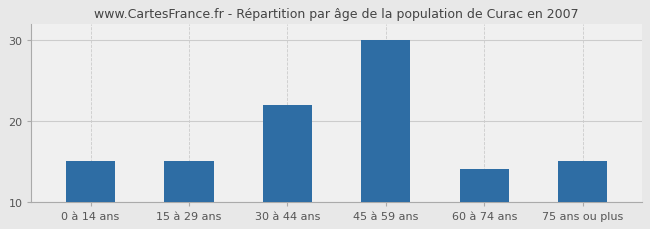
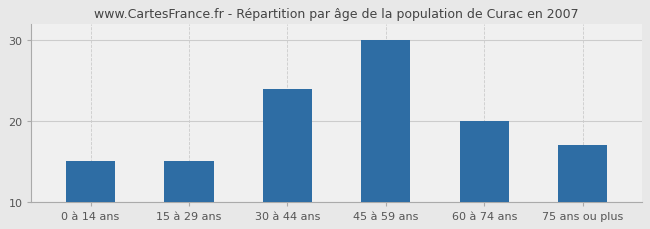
30 à 44 ans: 22 -> 24
60 à 74 ans: 14 -> 20
75 ans ou plus: 15 -> 17
